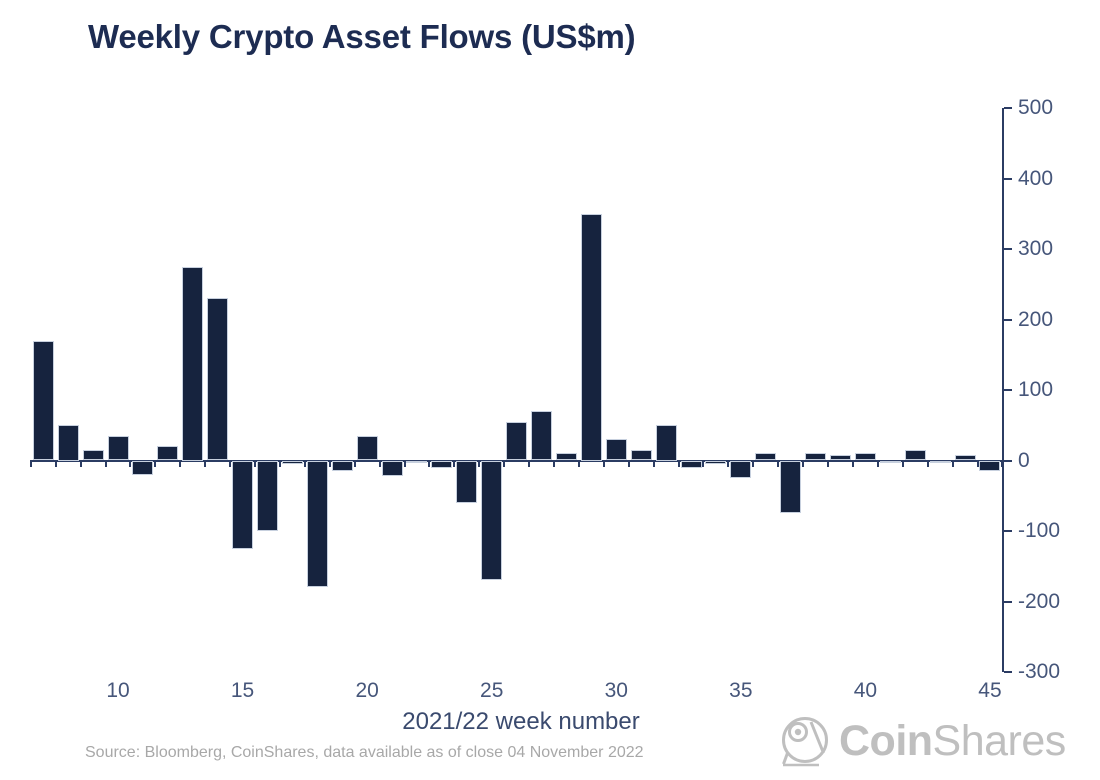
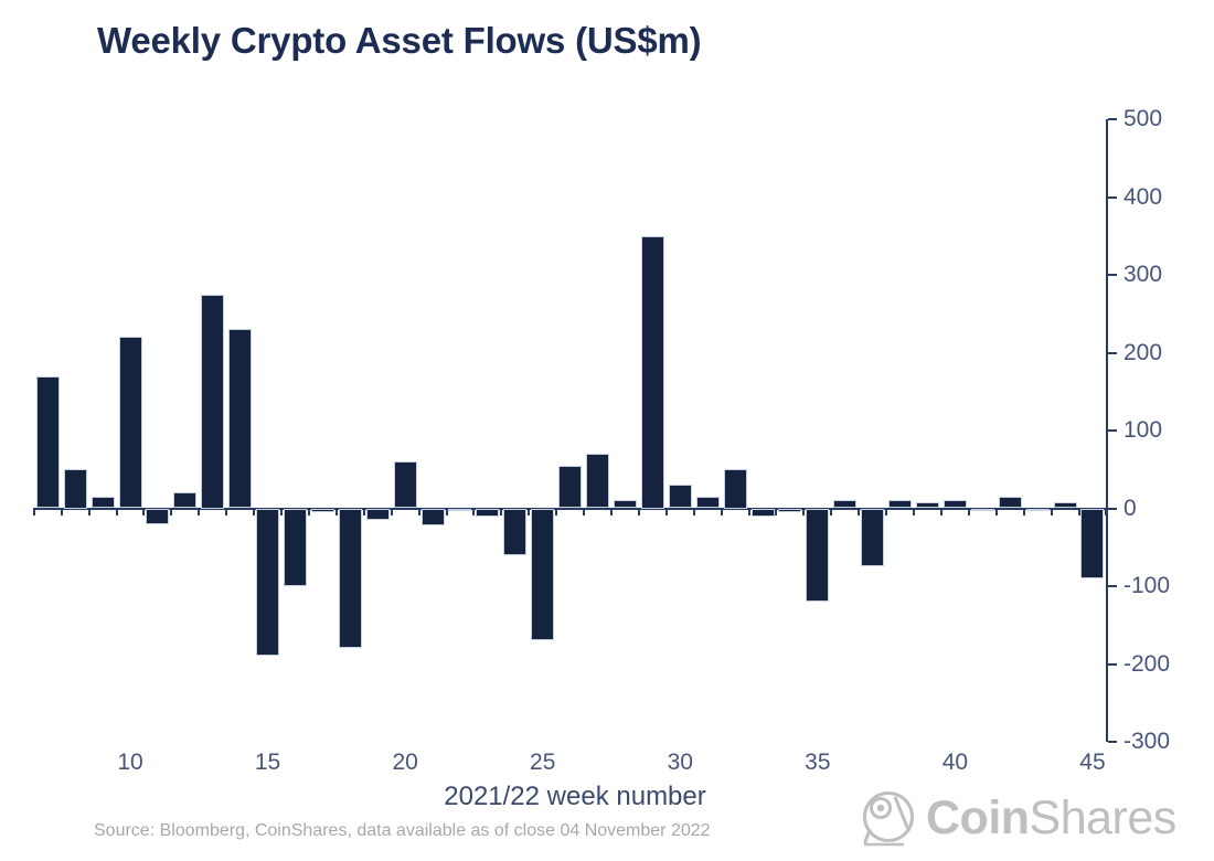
10: 40 -> 220
15: -120 -> -190
20: 40 -> 60
35: -20 -> -120
45: -20 -> -90
